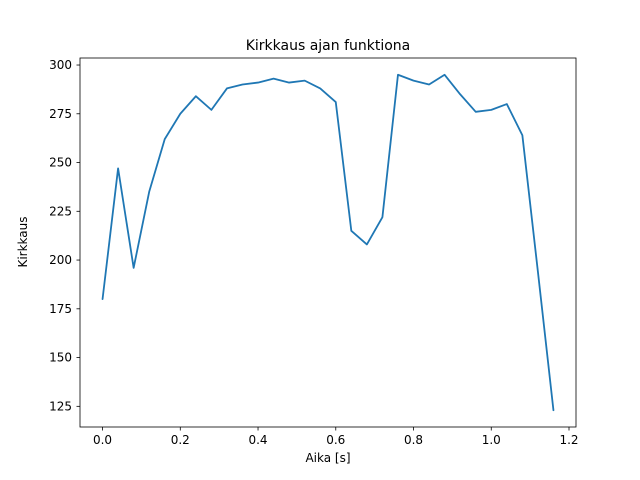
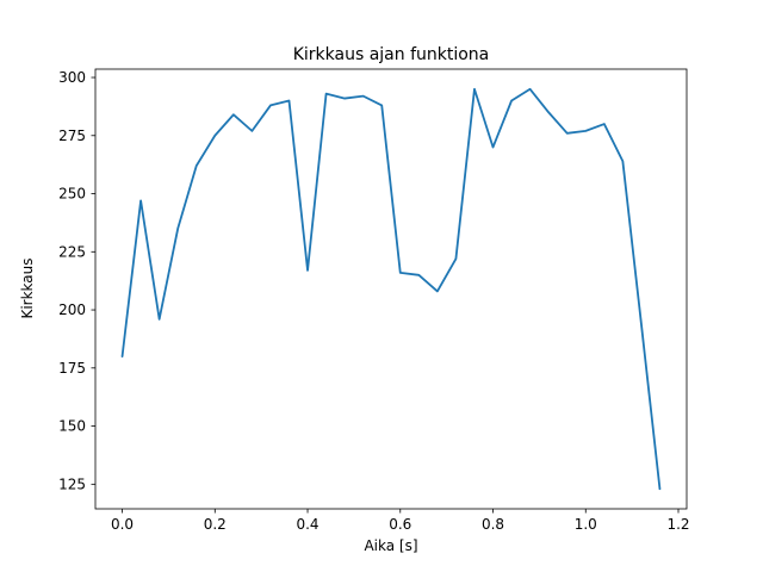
0.4: 291 -> 217
0.6: 281 -> 216
0.8: 292 -> 270
